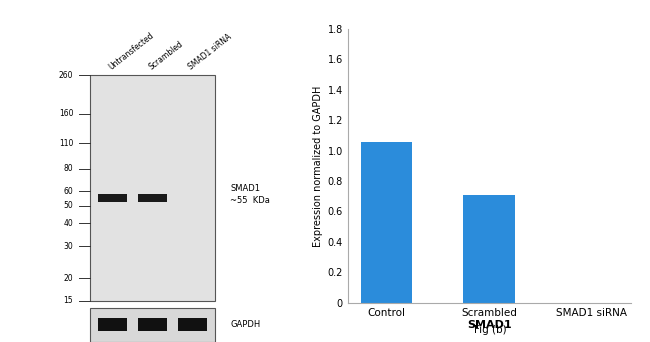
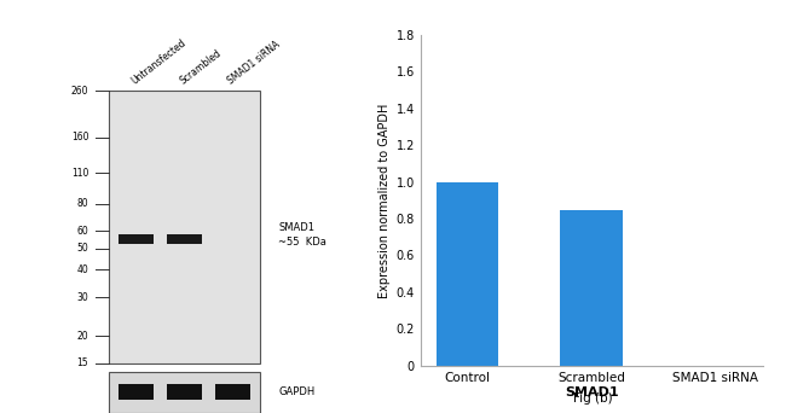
Control: 1.06 -> 1.00
Scrambled: 0.71 -> 0.84
